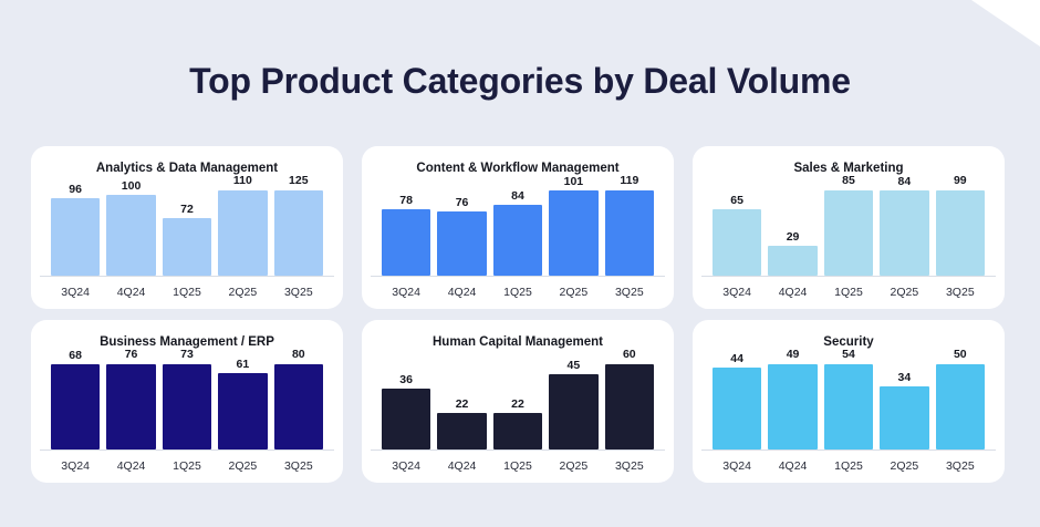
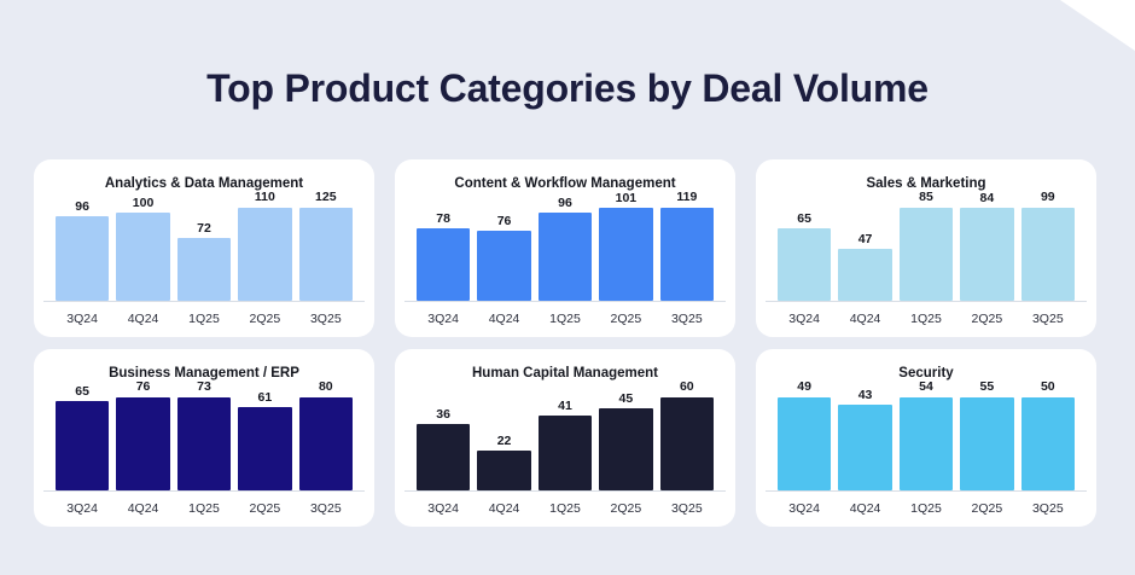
Content & Workflow Management/1Q25: 84 -> 96
Sales & Marketing/4Q24: 29 -> 47
Business Management / ERP/3Q24: 68 -> 65
Human Capital Management/1Q25: 22 -> 41
Security/3Q24: 44 -> 49
Security/4Q24: 49 -> 43
Security/2Q25: 34 -> 55
